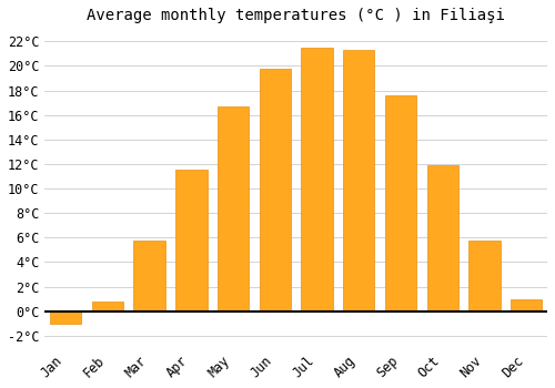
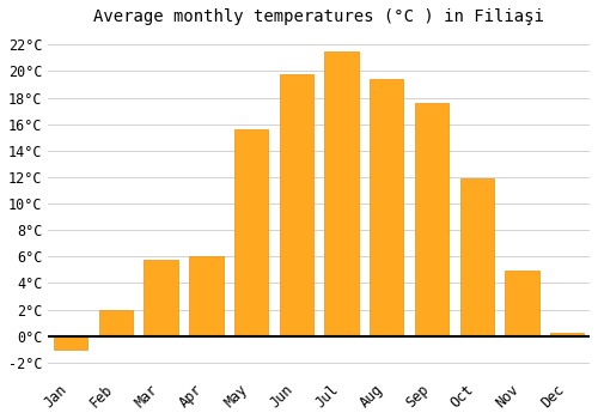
Feb: 0.8°C -> 2.0°C
Apr: 11.5°C -> 6.0°C
May: 16.7°C -> 15.6°C
Aug: 21.3°C -> 19.4°C
Nov: 5.8°C -> 4.9°C
Dec: 1.0°C -> 0.2°C
